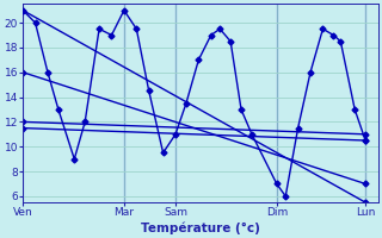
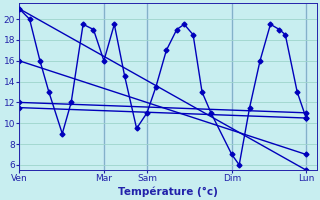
Mar: 21.0 -> 16.0
